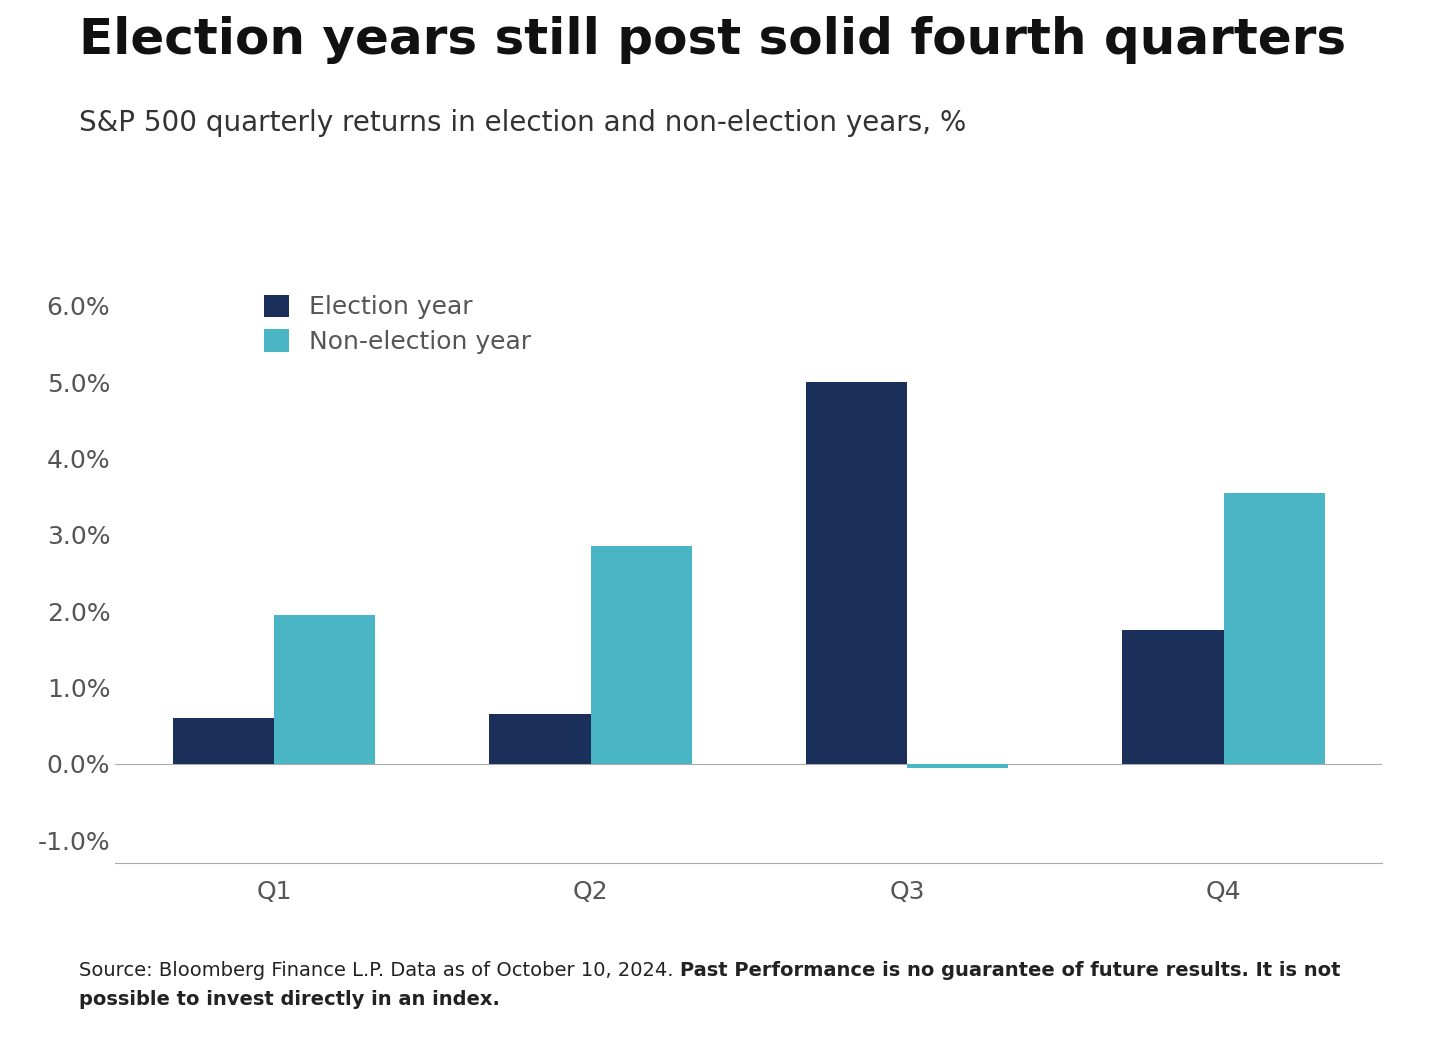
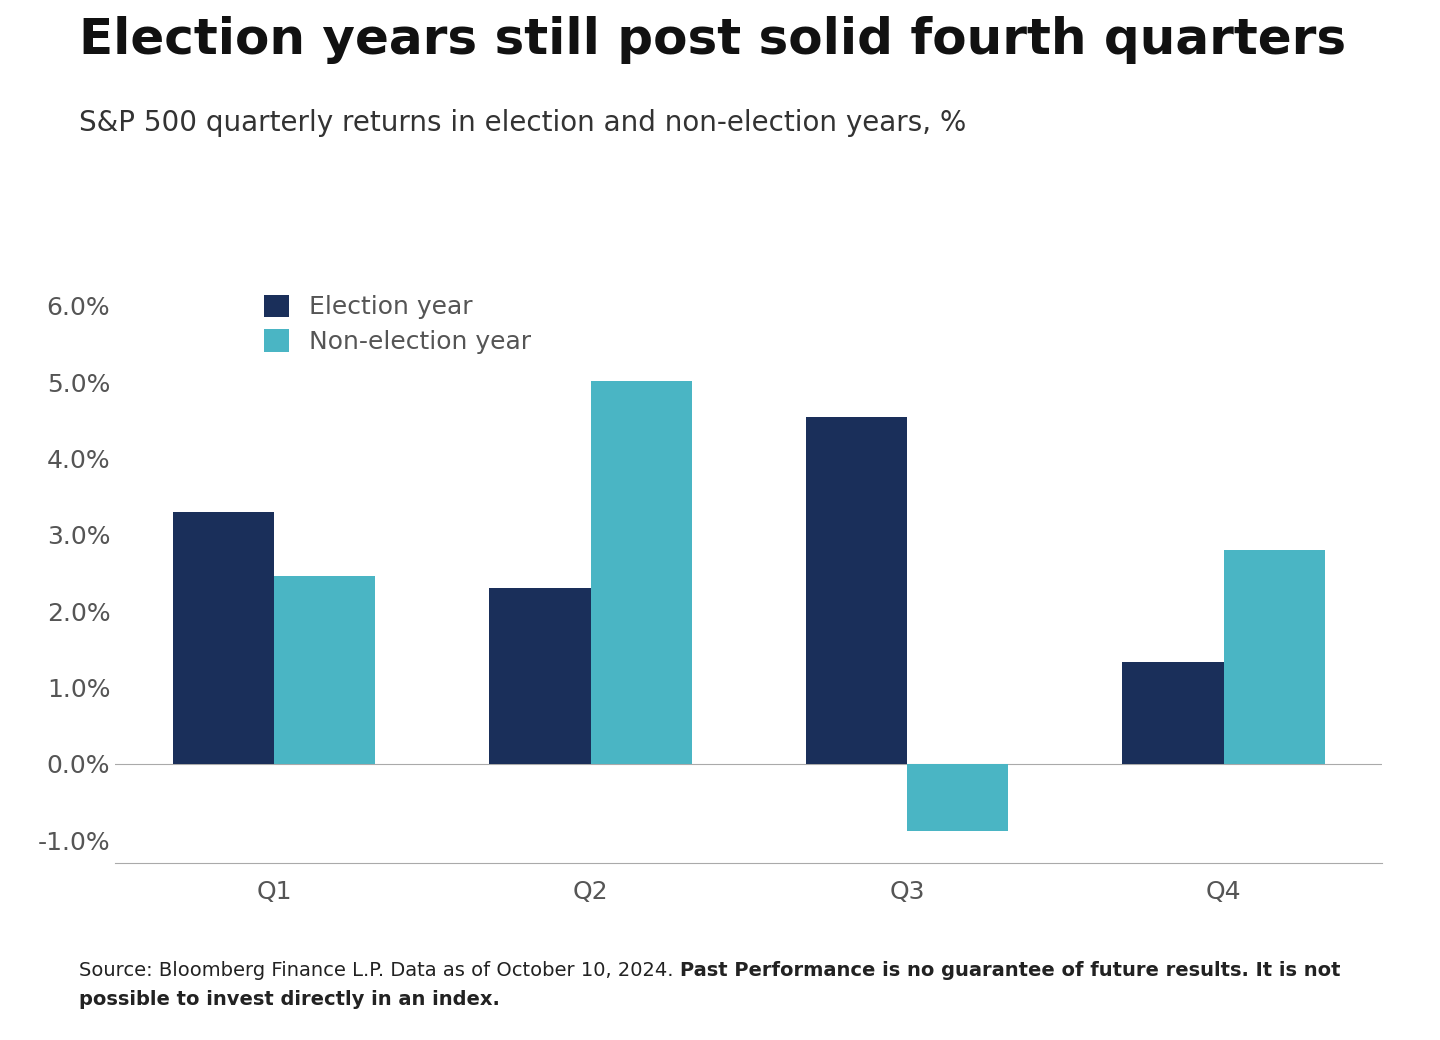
Election year/Q1: 0.60% -> 3.30%
Non-election year/Q1: 1.95% -> 2.46%
Election year/Q2: 0.65% -> 2.30%
Non-election year/Q2: 2.85% -> 5.02%
Election year/Q3: 5.00% -> 4.54%
Non-election year/Q3: -0.05% -> -0.88%
Election year/Q4: 1.75% -> 1.34%
Non-election year/Q4: 3.55% -> 2.80%
